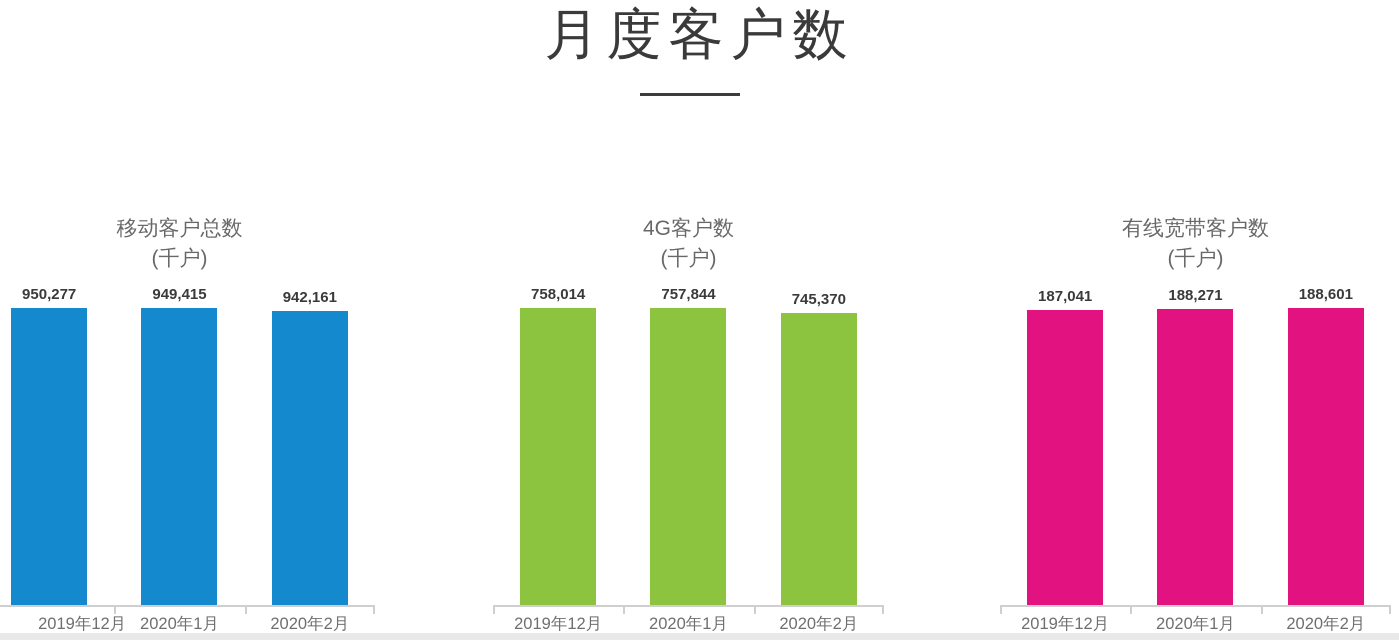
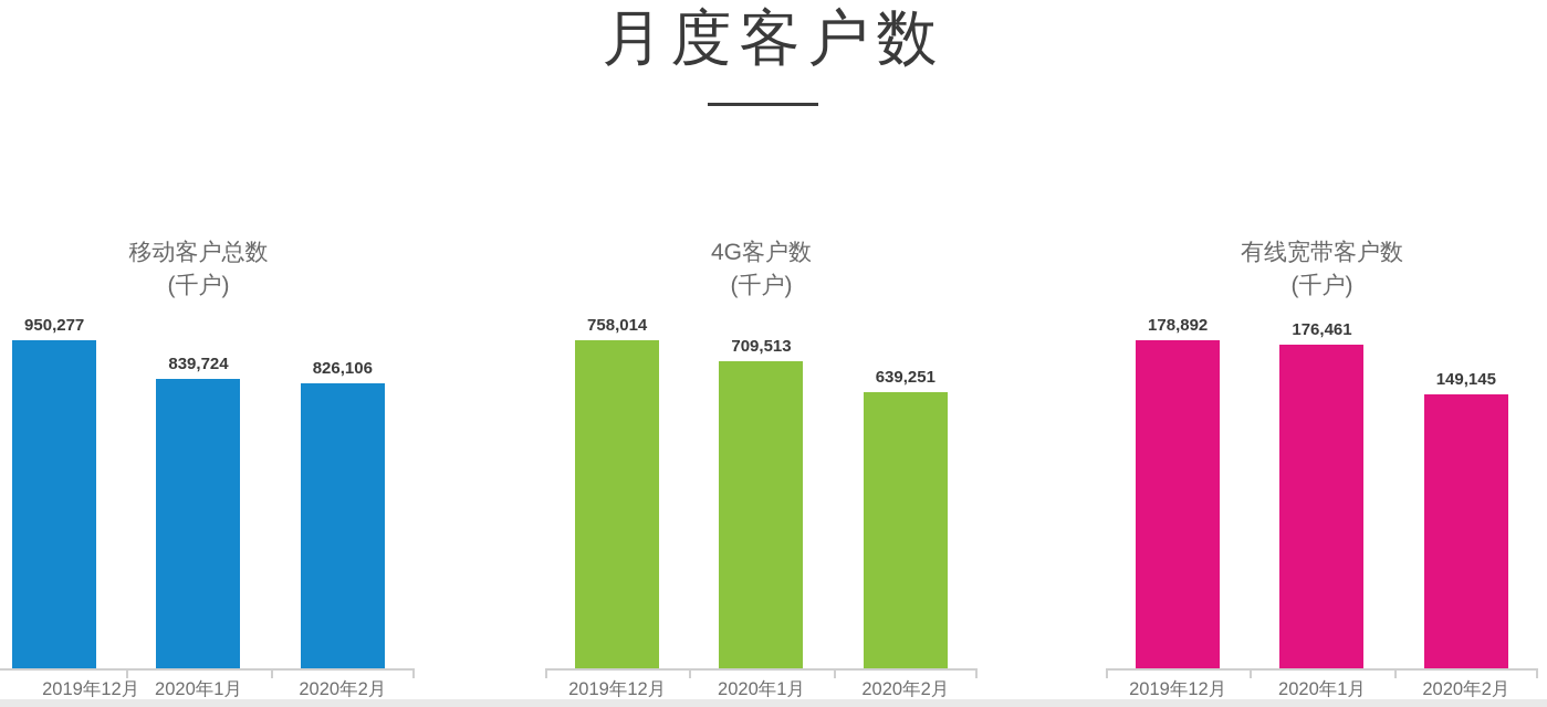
移动客户总数/2020年1月: 949,415 -> 839,724
移动客户总数/2020年2月: 942,161 -> 826,106
4G客户数/2020年1月: 757,844 -> 709,513
4G客户数/2020年2月: 745,370 -> 639,251
有线宽带客户数/2019年12月: 187,041 -> 178,892
有线宽带客户数/2020年1月: 188,271 -> 176,461
有线宽带客户数/2020年2月: 188,601 -> 149,145
